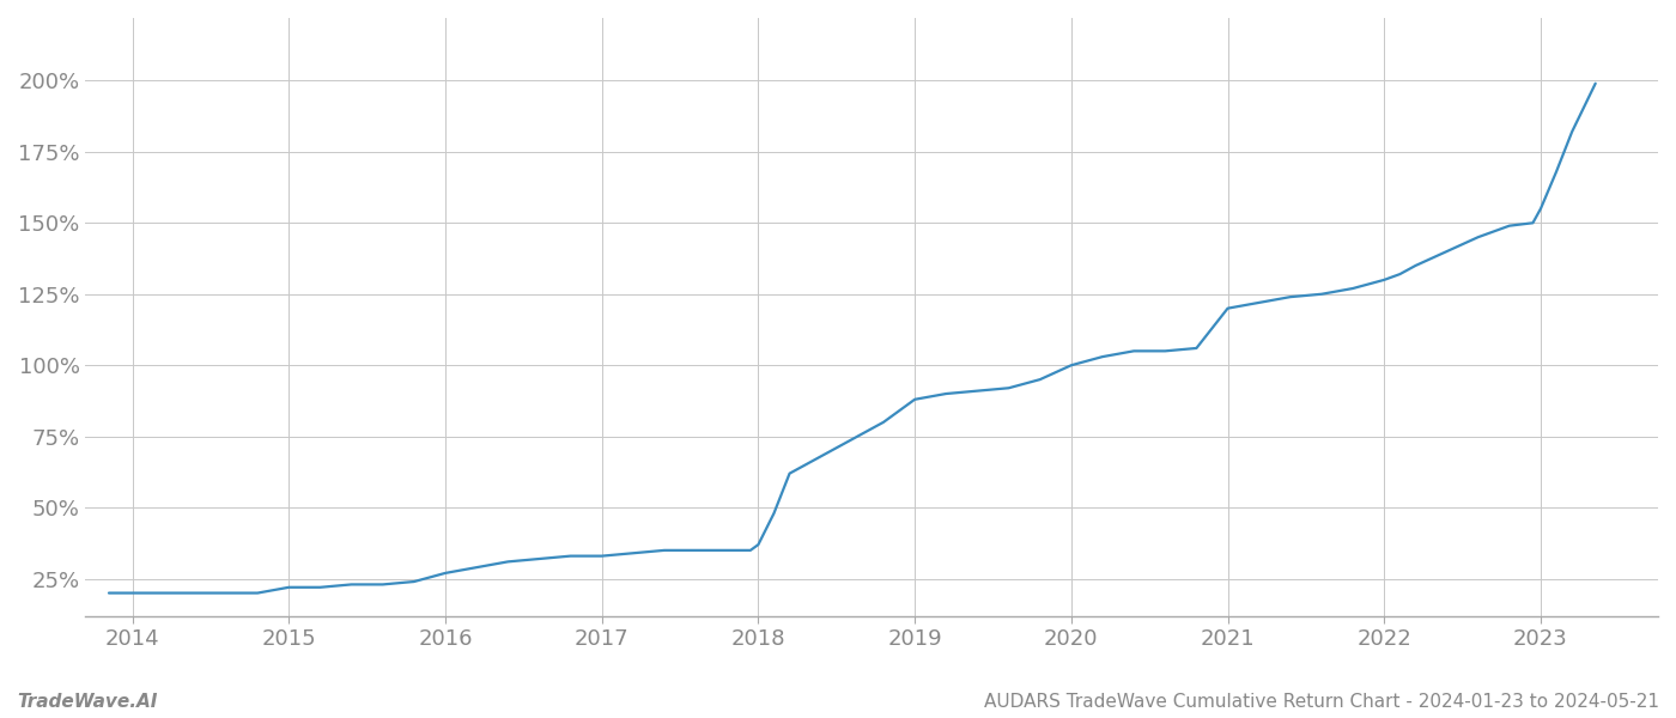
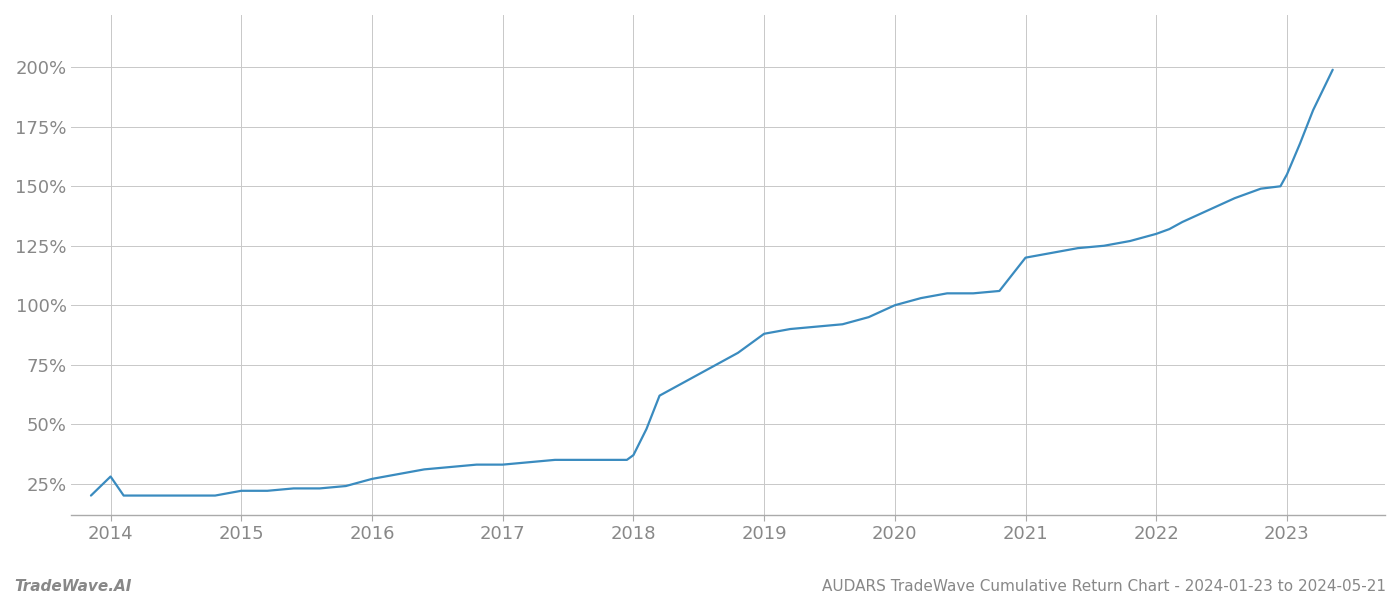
2014: 20% -> 28%
